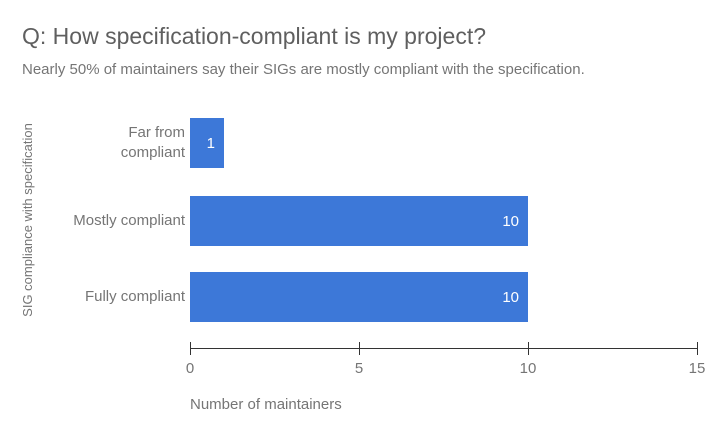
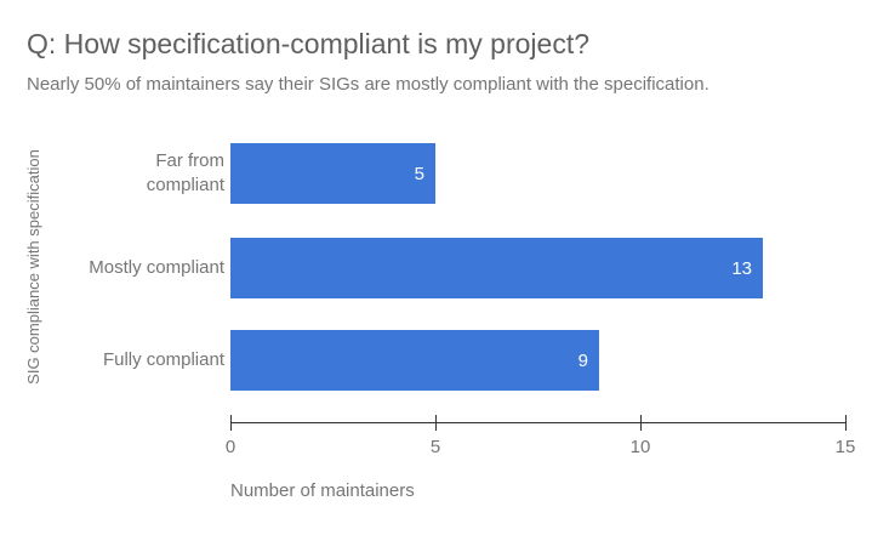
Far from compliant: 1 -> 5
Mostly compliant: 10 -> 13
Fully compliant: 10 -> 9
